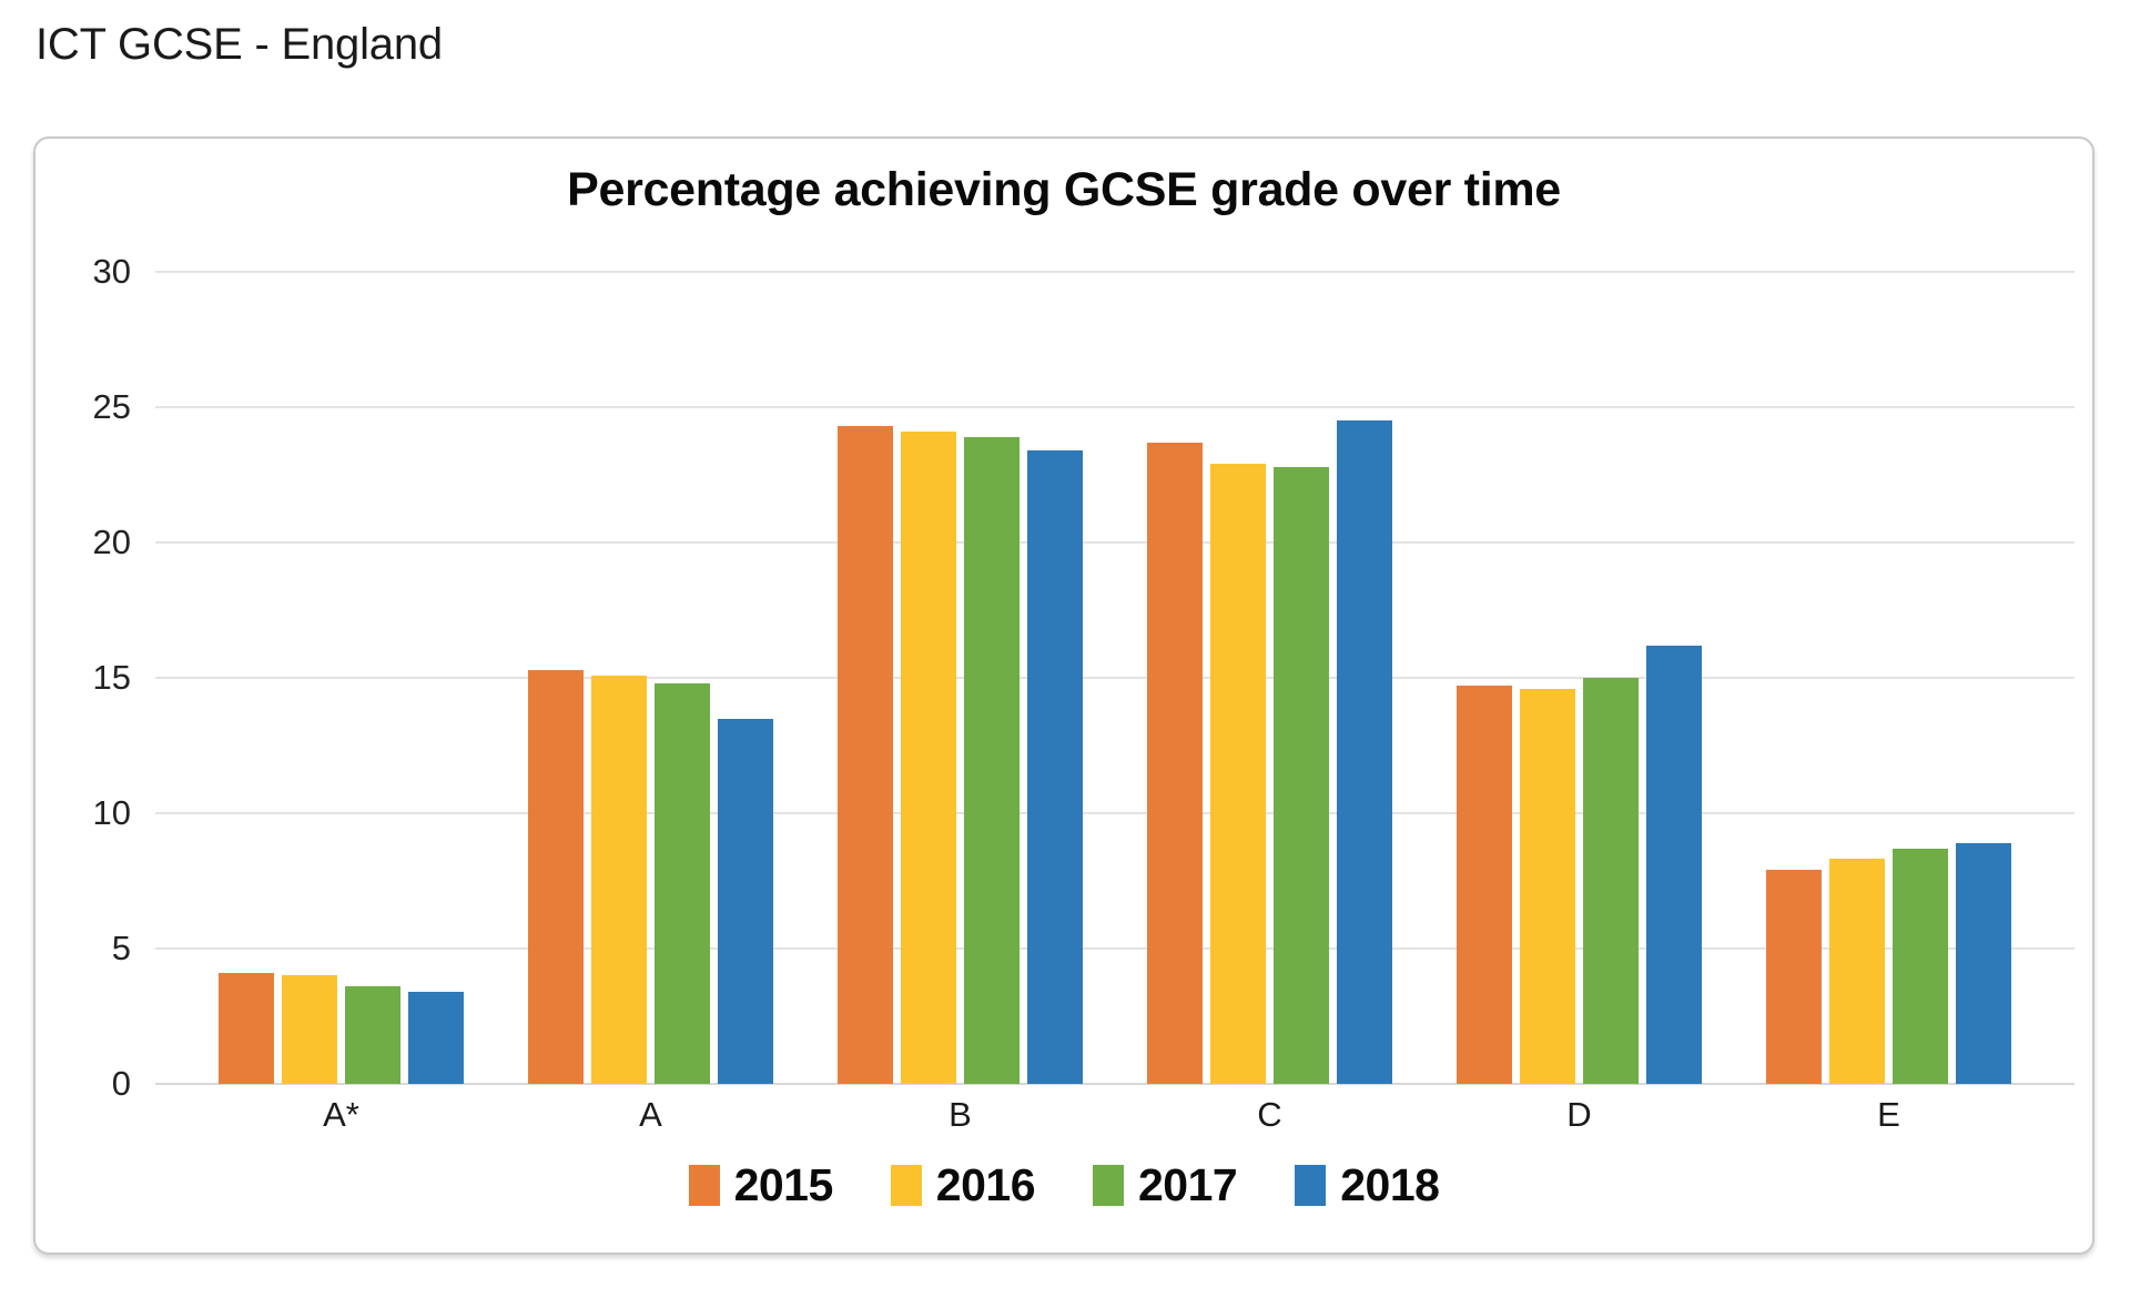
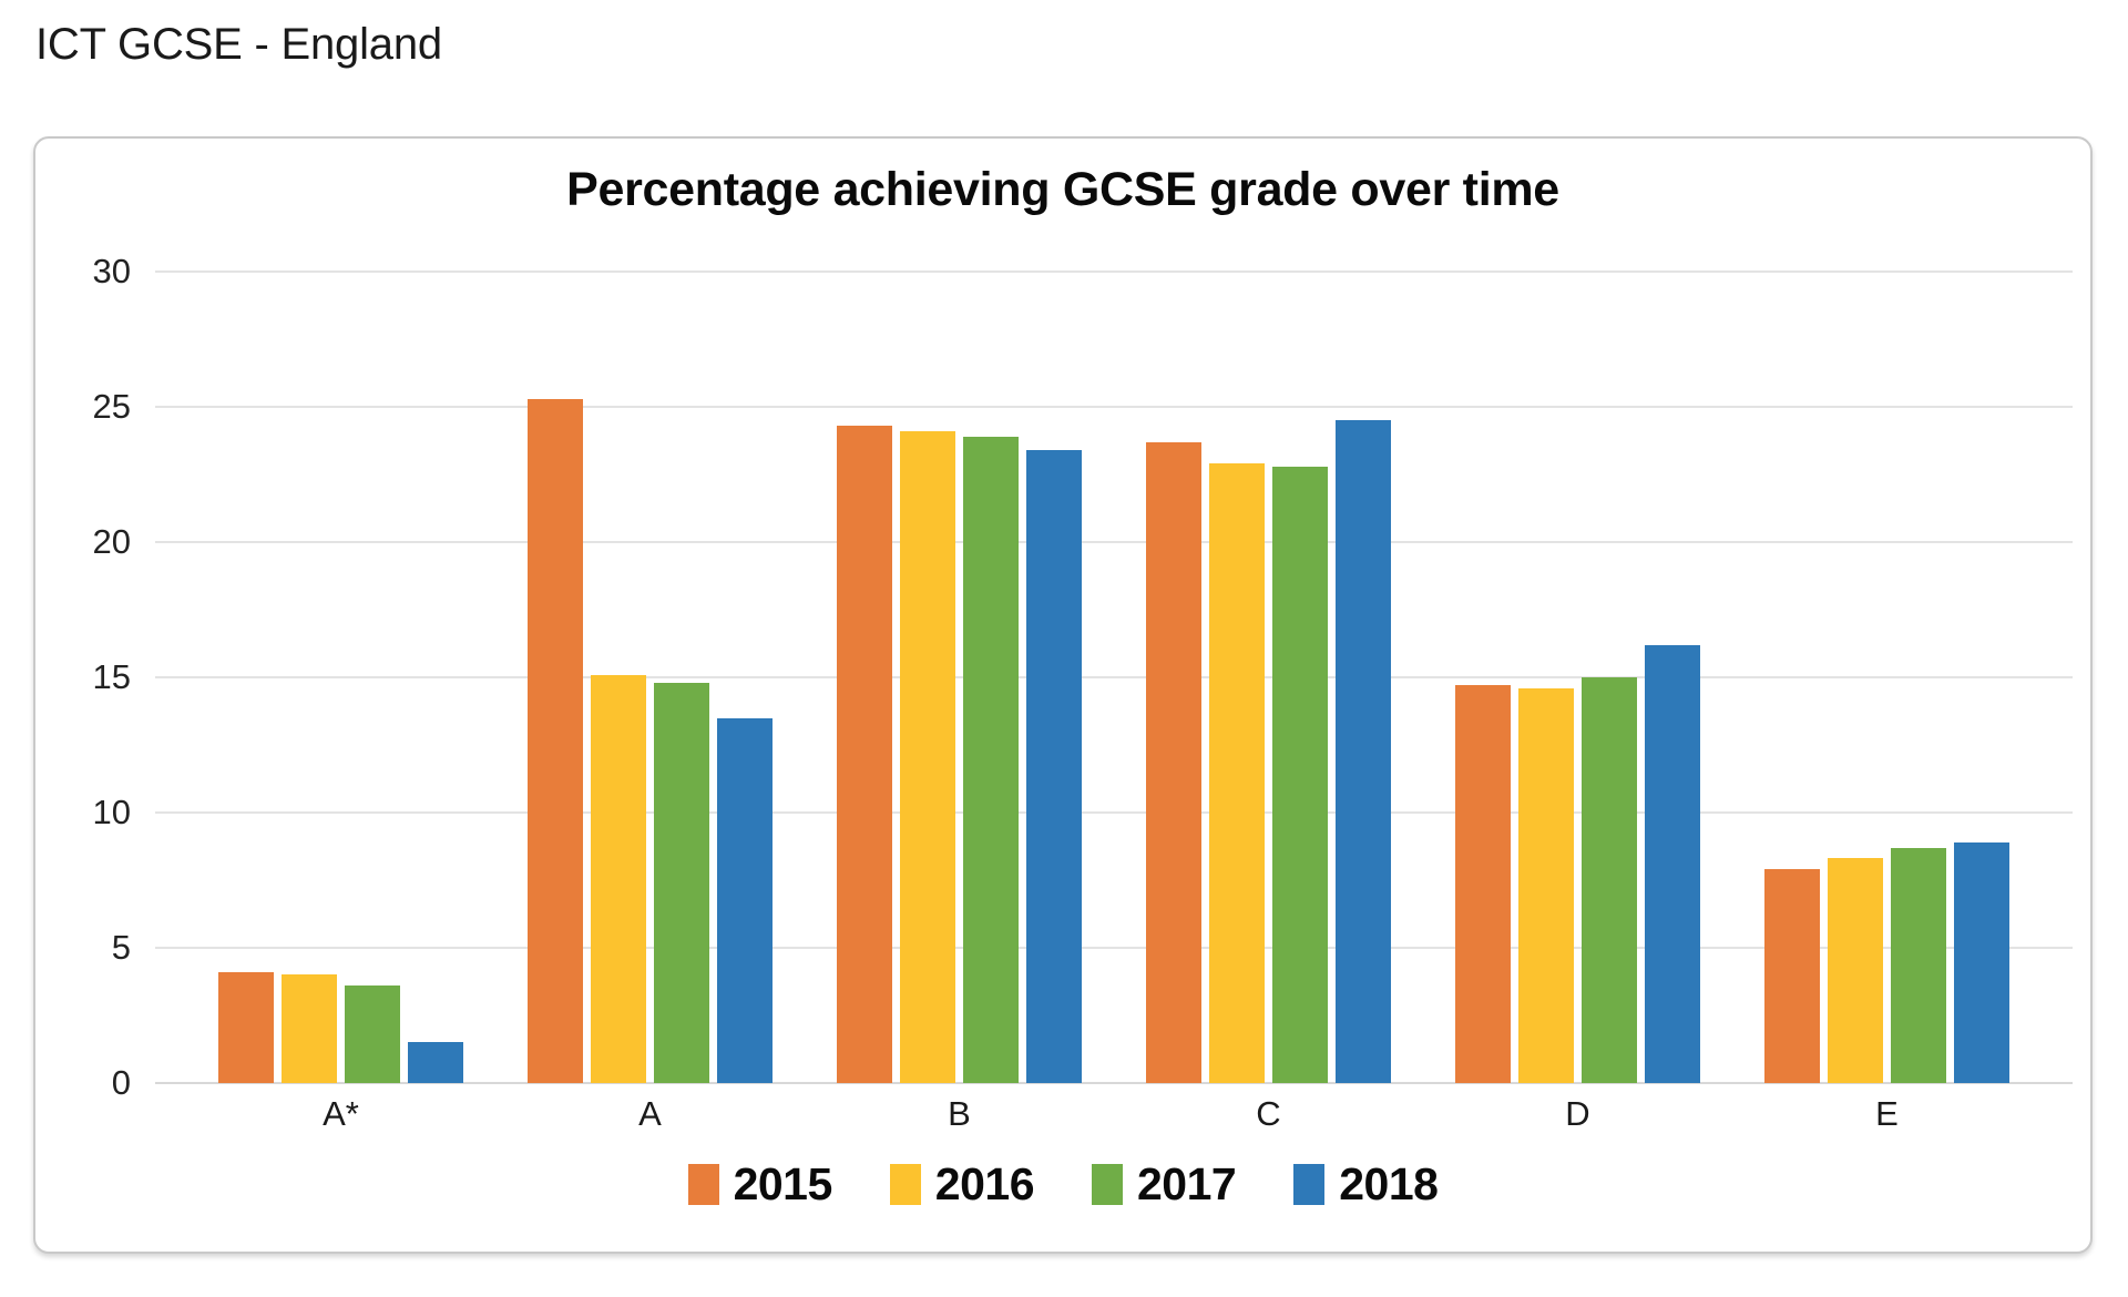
2018/A*: 3.4 -> 1.5
2015/A: 15.3 -> 25.3
